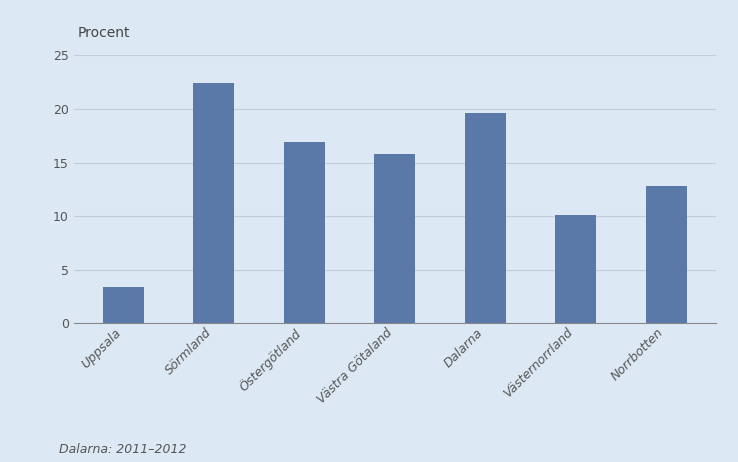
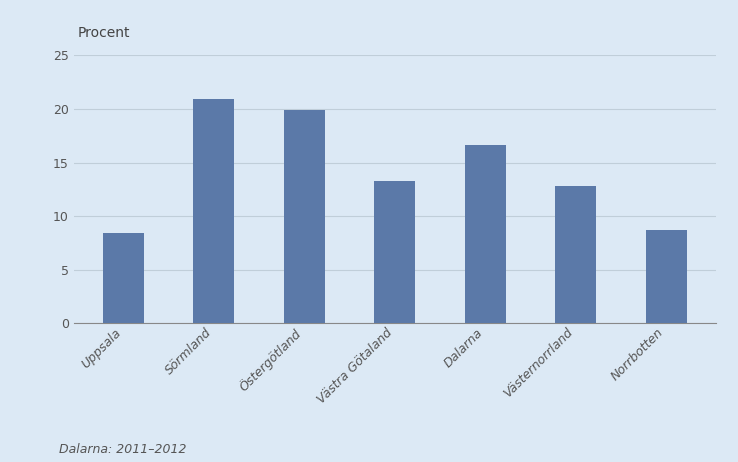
Uppsala: 3.4 -> 8.4
Sörmland: 22.4 -> 20.9
Östergötland: 16.9 -> 19.9
Västra Götaland: 15.8 -> 13.3
Dalarna: 19.6 -> 16.6
Västernorrland: 10.1 -> 12.8
Norrbotten: 12.8 -> 8.7
